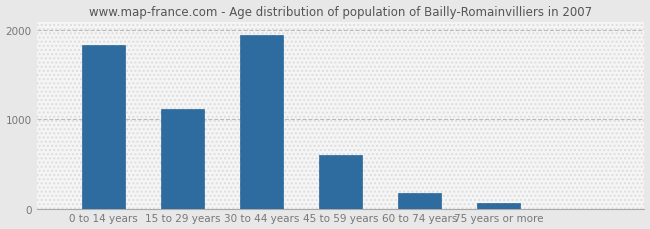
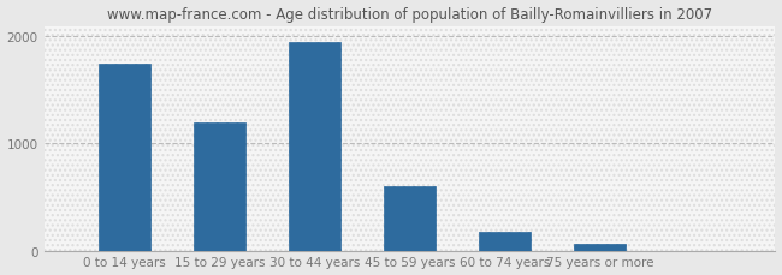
0 to 14 years: 1840 -> 1750
15 to 29 years: 1120 -> 1200
